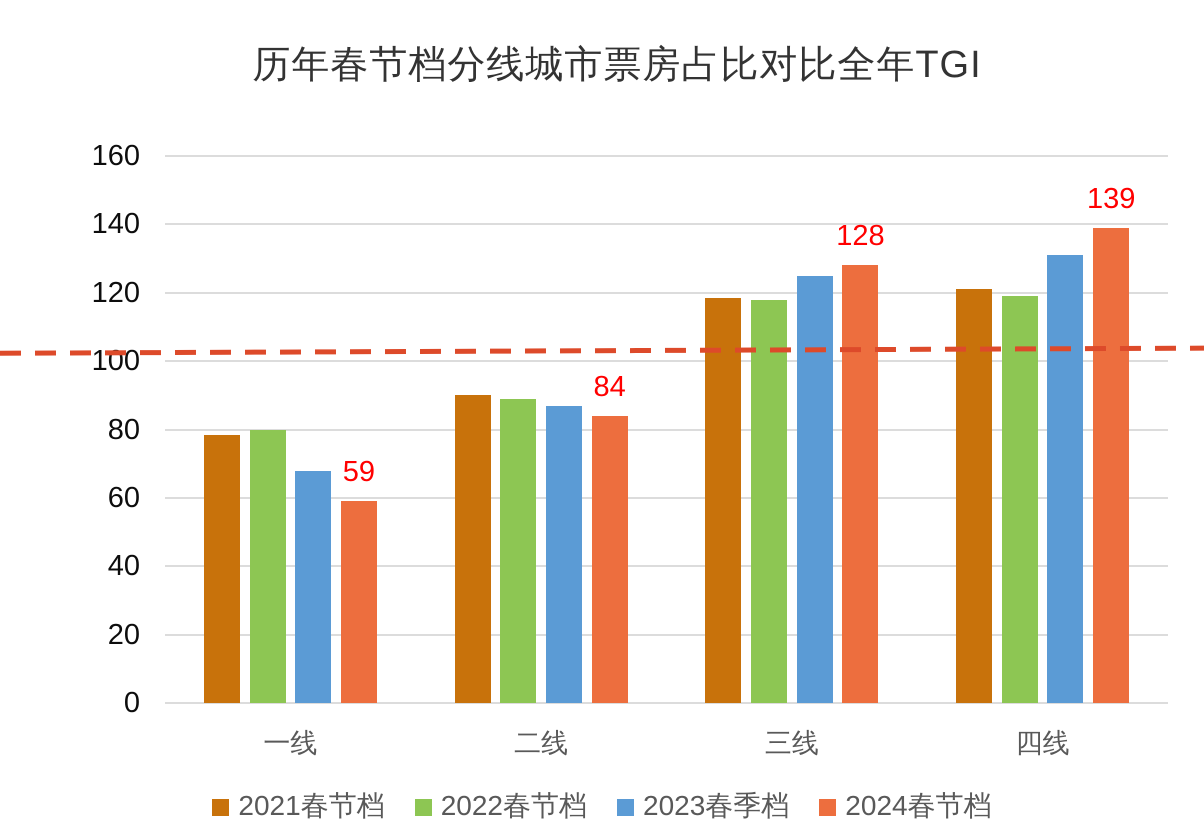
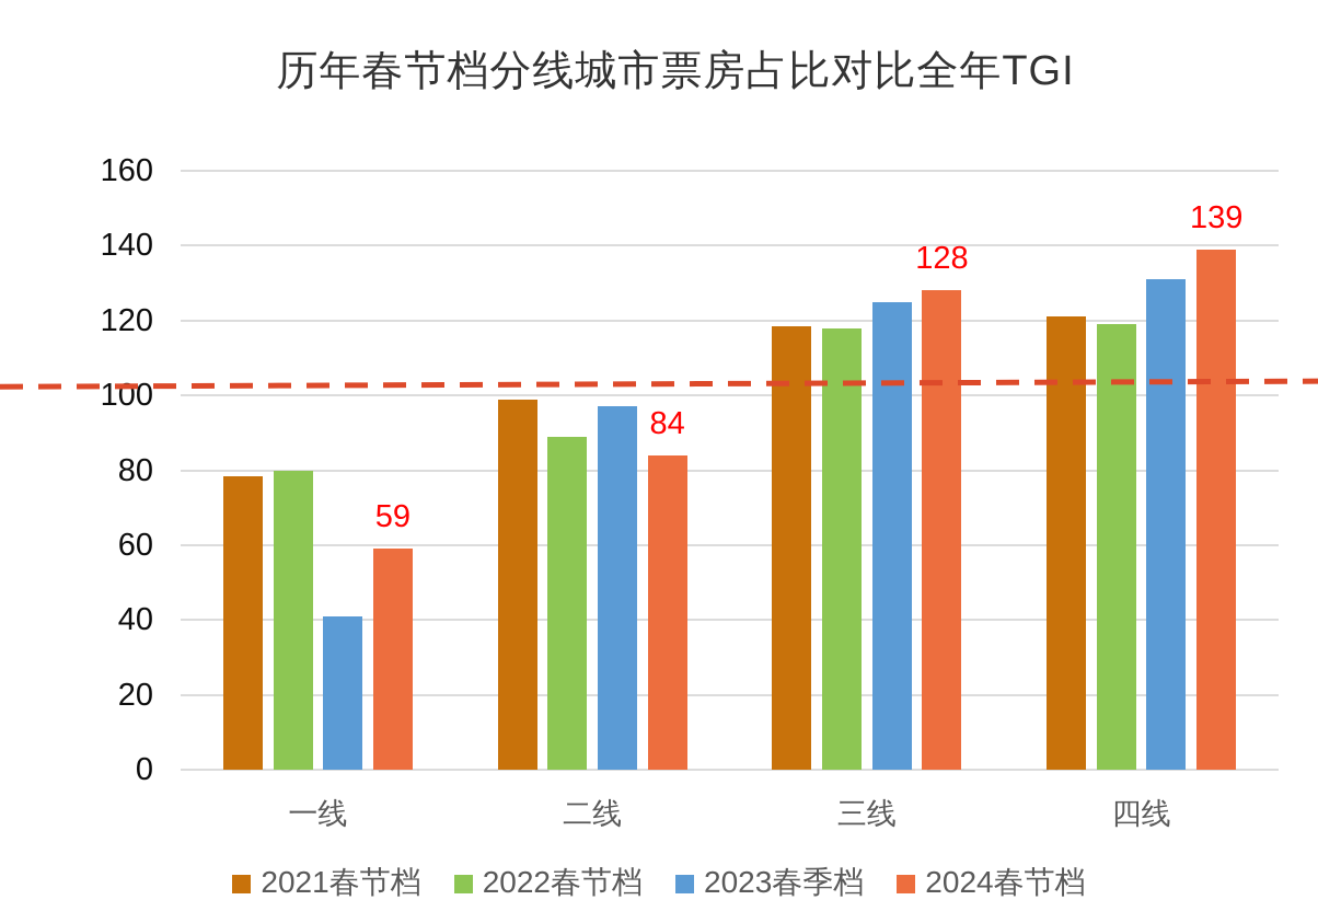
2023春季档/一线: 68 -> 41
2021春节档/二线: 90 -> 99
2023春季档/二线: 87 -> 97
